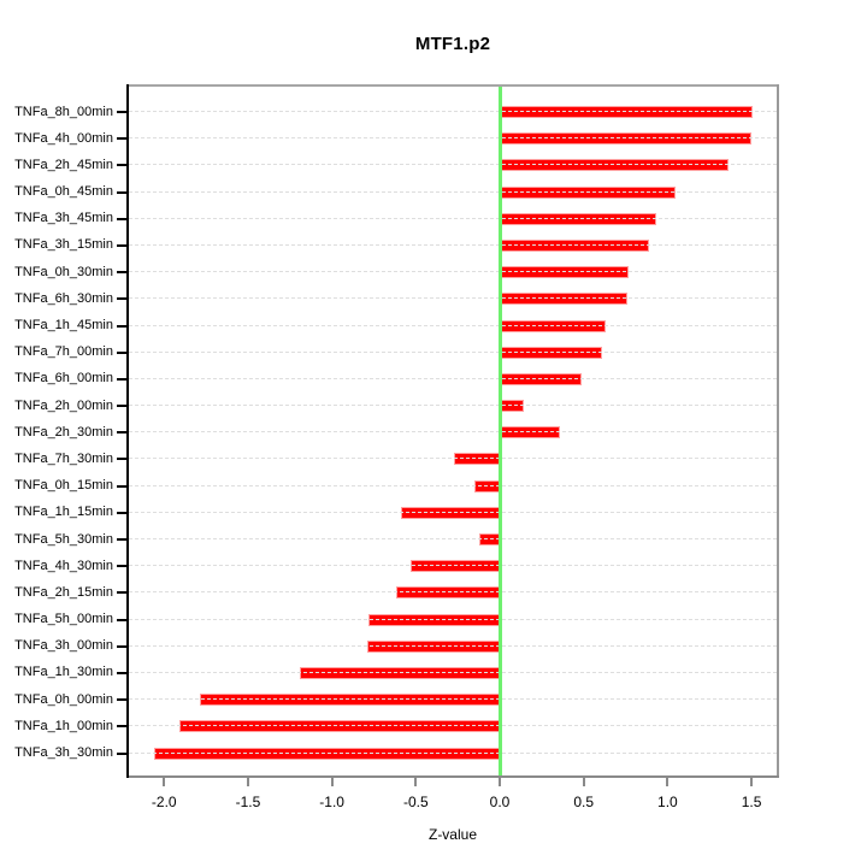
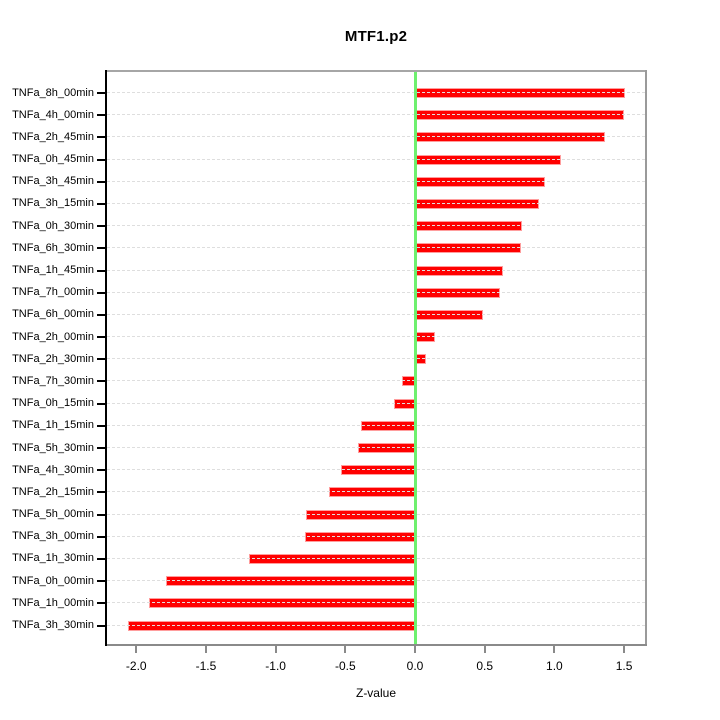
TNFa_2h_30min: 0.36 -> 0.08
TNFa_7h_30min: -0.27 -> -0.09
TNFa_1h_15min: -0.59 -> -0.39
TNFa_5h_30min: -0.12 -> -0.41
